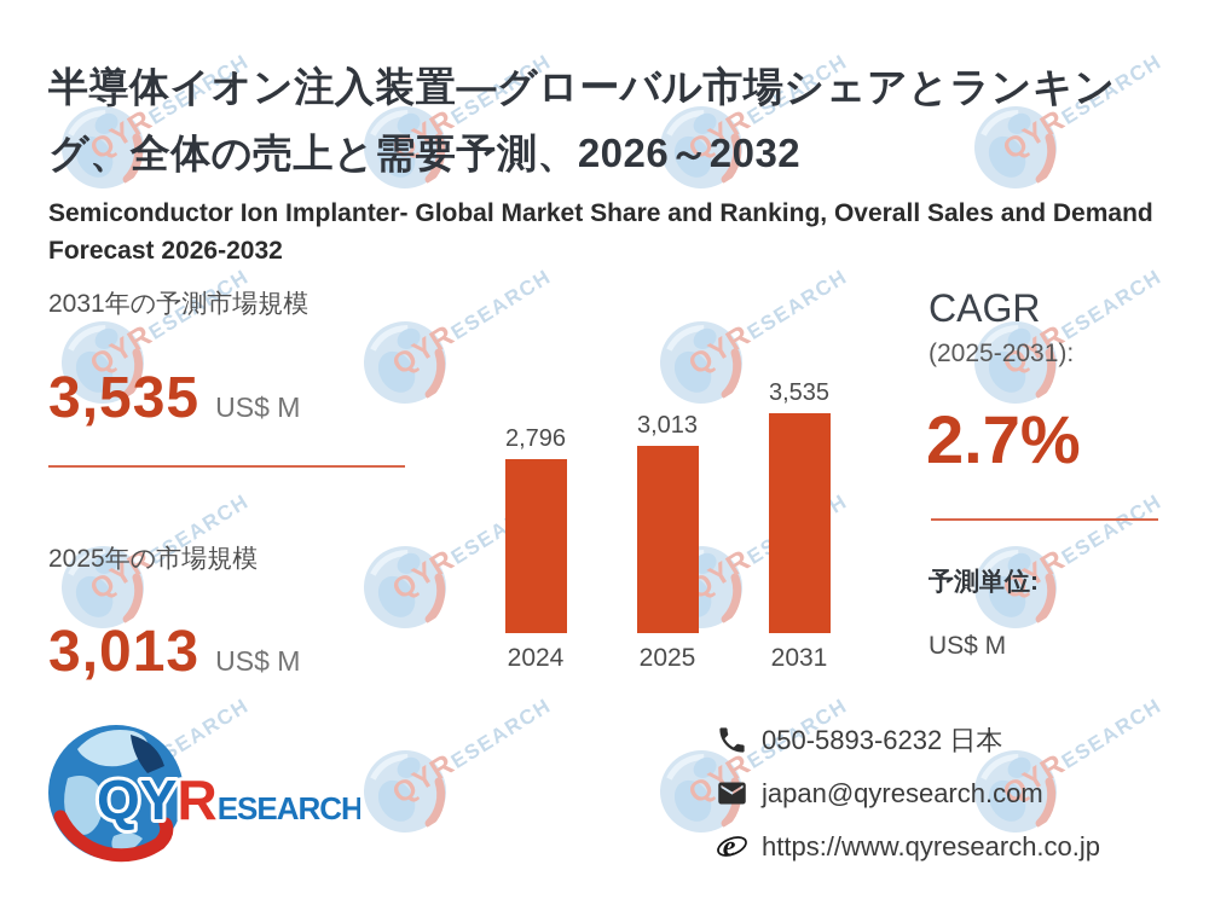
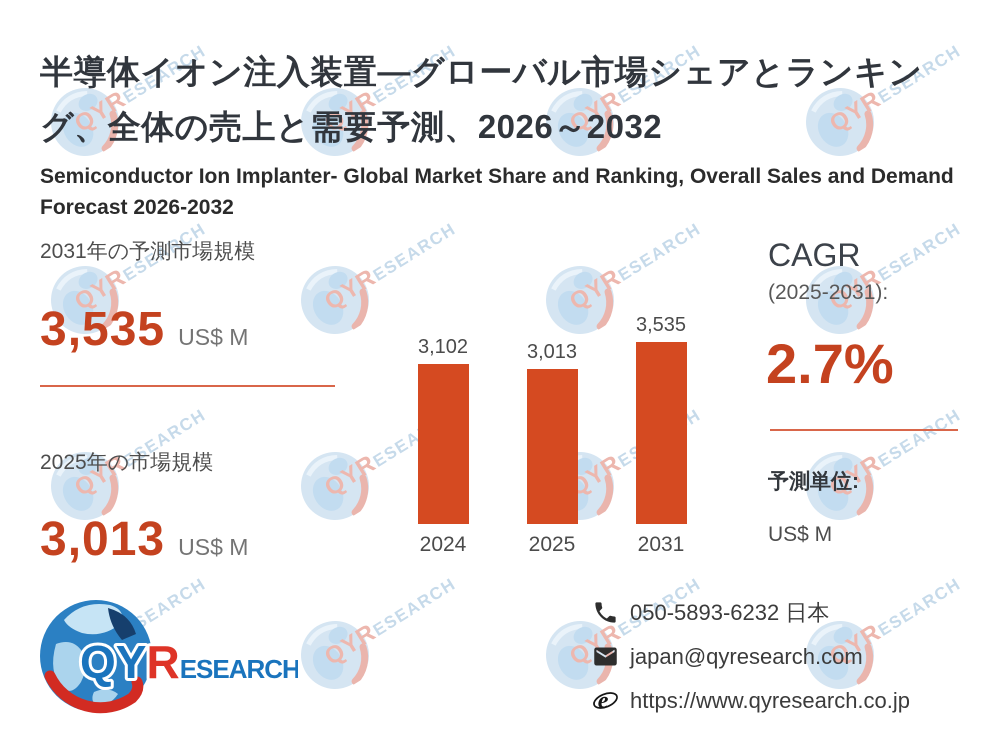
2024: 2,796 -> 3,102
